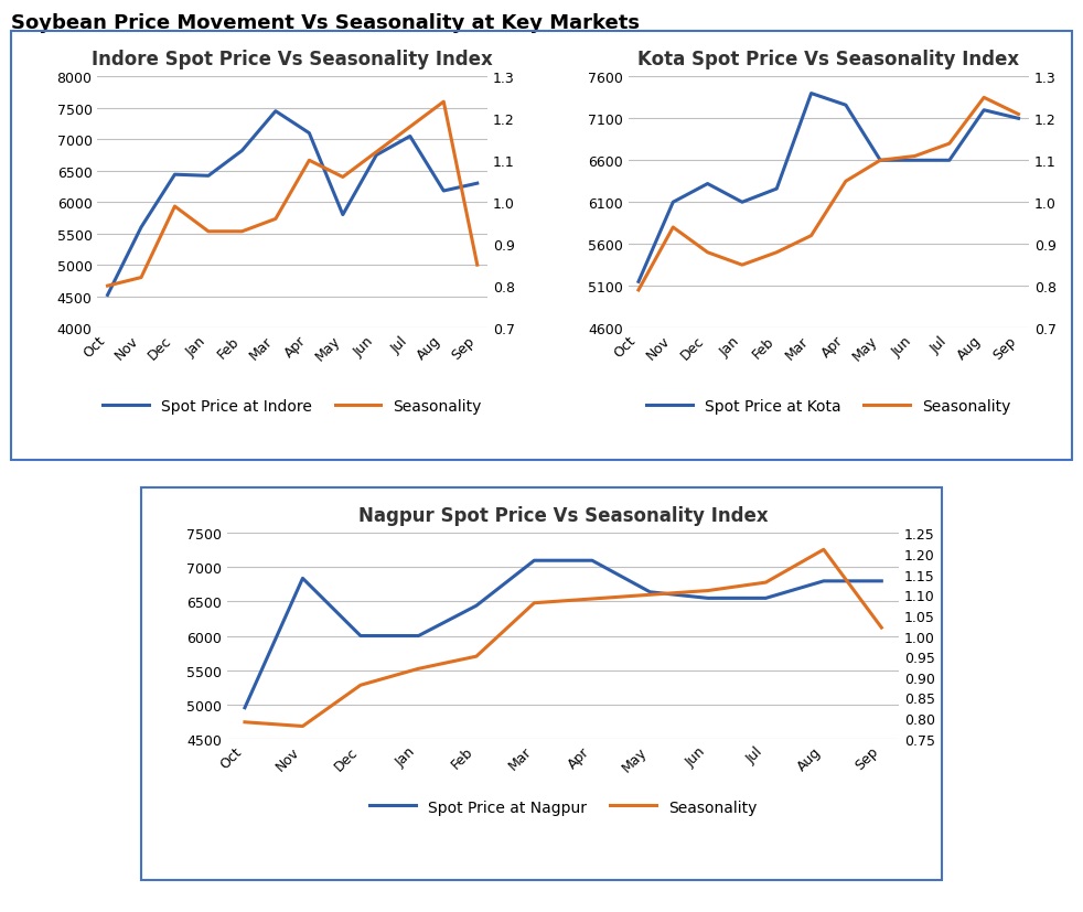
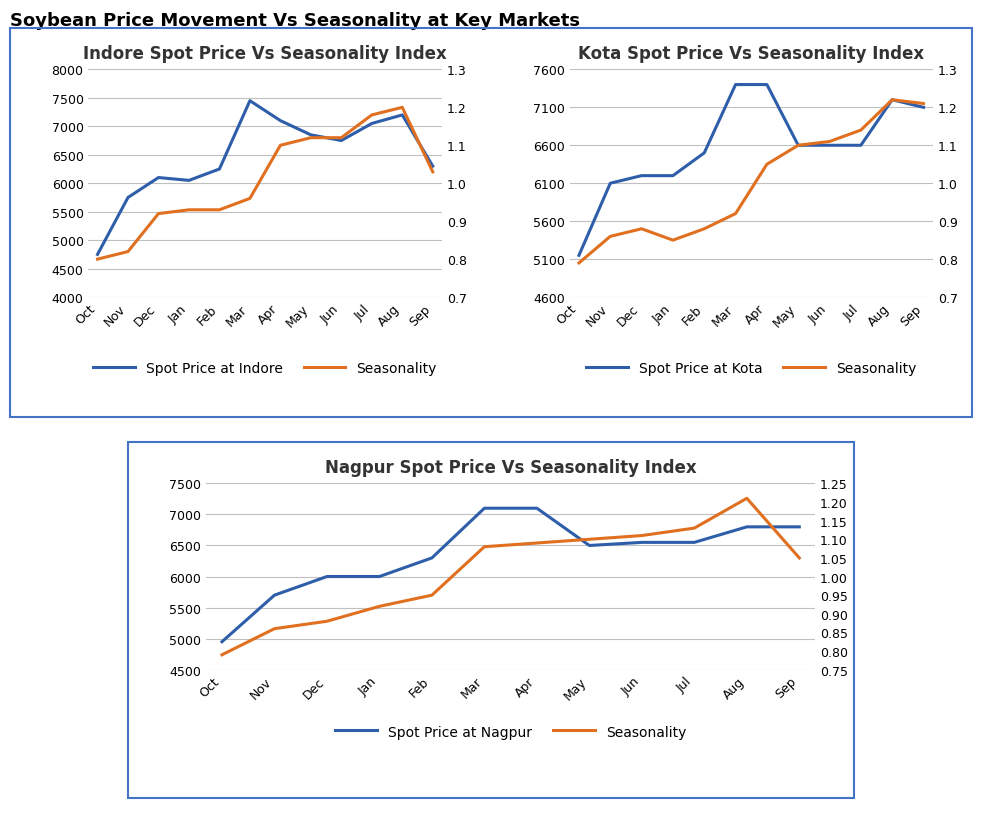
Indore Spot Price Vs Seasonality Index/Spot Price at Indore/Oct: 4520 -> 4750
Indore Spot Price Vs Seasonality Index/Spot Price at Indore/Nov: 5600 -> 5750
Indore Spot Price Vs Seasonality Index/Spot Price at Indore/Dec: 6440 -> 6100
Indore Spot Price Vs Seasonality Index/Seasonality/Dec: 0.99 -> 0.92
Indore Spot Price Vs Seasonality Index/Spot Price at Indore/Jan: 6420 -> 6050
Indore Spot Price Vs Seasonality Index/Spot Price at Indore/Feb: 6820 -> 6250
Indore Spot Price Vs Seasonality Index/Spot Price at Indore/May: 5800 -> 6850
Indore Spot Price Vs Seasonality Index/Seasonality/May: 1.06 -> 1.12
Indore Spot Price Vs Seasonality Index/Spot Price at Indore/Aug: 6180 -> 7200
Indore Spot Price Vs Seasonality Index/Seasonality/Aug: 1.24 -> 1.20
Indore Spot Price Vs Seasonality Index/Seasonality/Sep: 0.85 -> 1.03
Kota Spot Price Vs Seasonality Index/Seasonality/Nov: 0.94 -> 0.86
Kota Spot Price Vs Seasonality Index/Spot Price at Kota/Dec: 6320 -> 6200
Kota Spot Price Vs Seasonality Index/Spot Price at Kota/Jan: 6100 -> 6200
Kota Spot Price Vs Seasonality Index/Spot Price at Kota/Feb: 6260 -> 6500
Kota Spot Price Vs Seasonality Index/Spot Price at Kota/Apr: 7260 -> 7400
Kota Spot Price Vs Seasonality Index/Seasonality/Aug: 1.25 -> 1.22
Nagpur Spot Price Vs Seasonality Index/Spot Price at Nagpur/Nov: 6840 -> 5700
Nagpur Spot Price Vs Seasonality Index/Seasonality/Nov: 0.78 -> 0.86
Nagpur Spot Price Vs Seasonality Index/Spot Price at Nagpur/Feb: 6440 -> 6300
Nagpur Spot Price Vs Seasonality Index/Spot Price at Nagpur/May: 6640 -> 6500
Nagpur Spot Price Vs Seasonality Index/Seasonality/Sep: 1.02 -> 1.05
